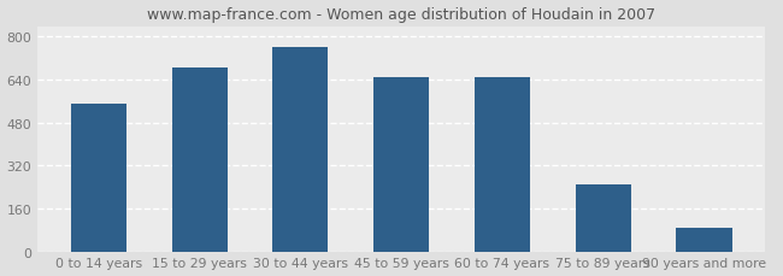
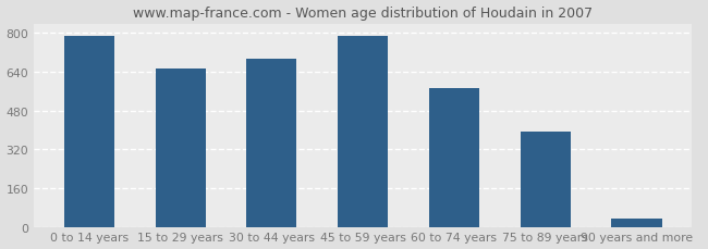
0 to 14 years: 550 -> 790
15 to 29 years: 685 -> 655
30 to 44 years: 760 -> 695
45 to 59 years: 650 -> 790
60 to 74 years: 650 -> 575
75 to 89 years: 250 -> 395
90 years and more: 90 -> 35
